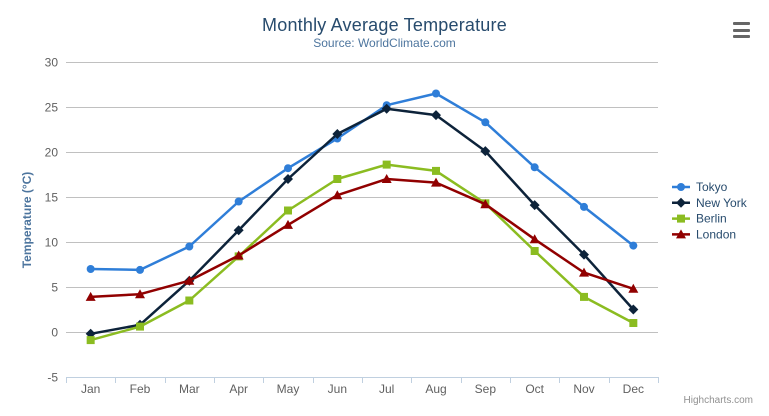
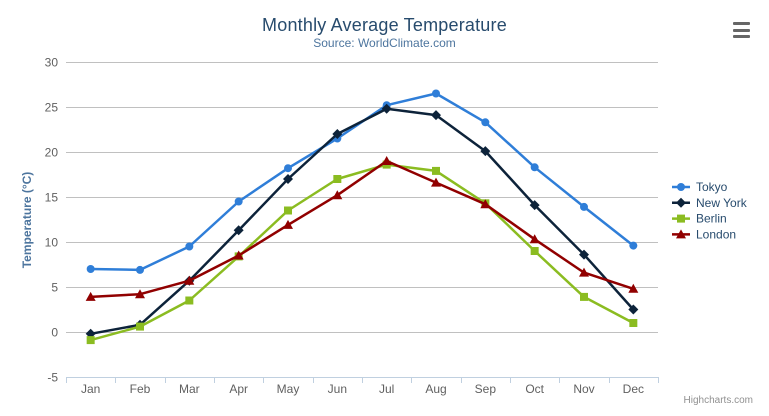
London/Jul: 17 -> 19
